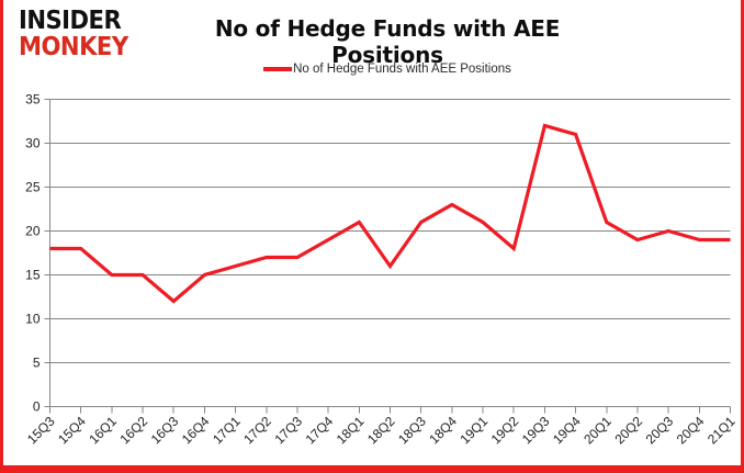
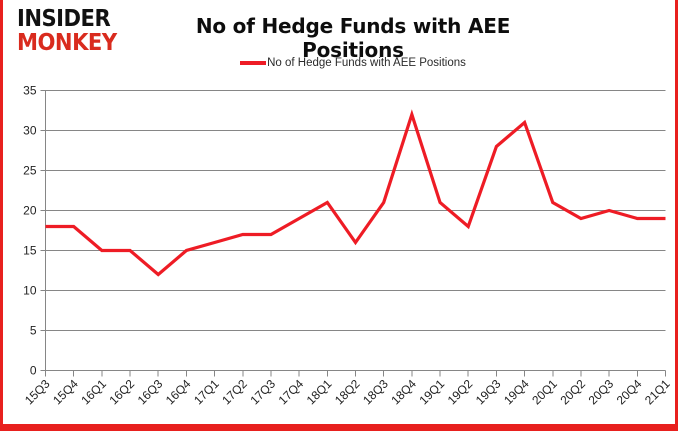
18Q4: 23 -> 32
19Q3: 32 -> 28
